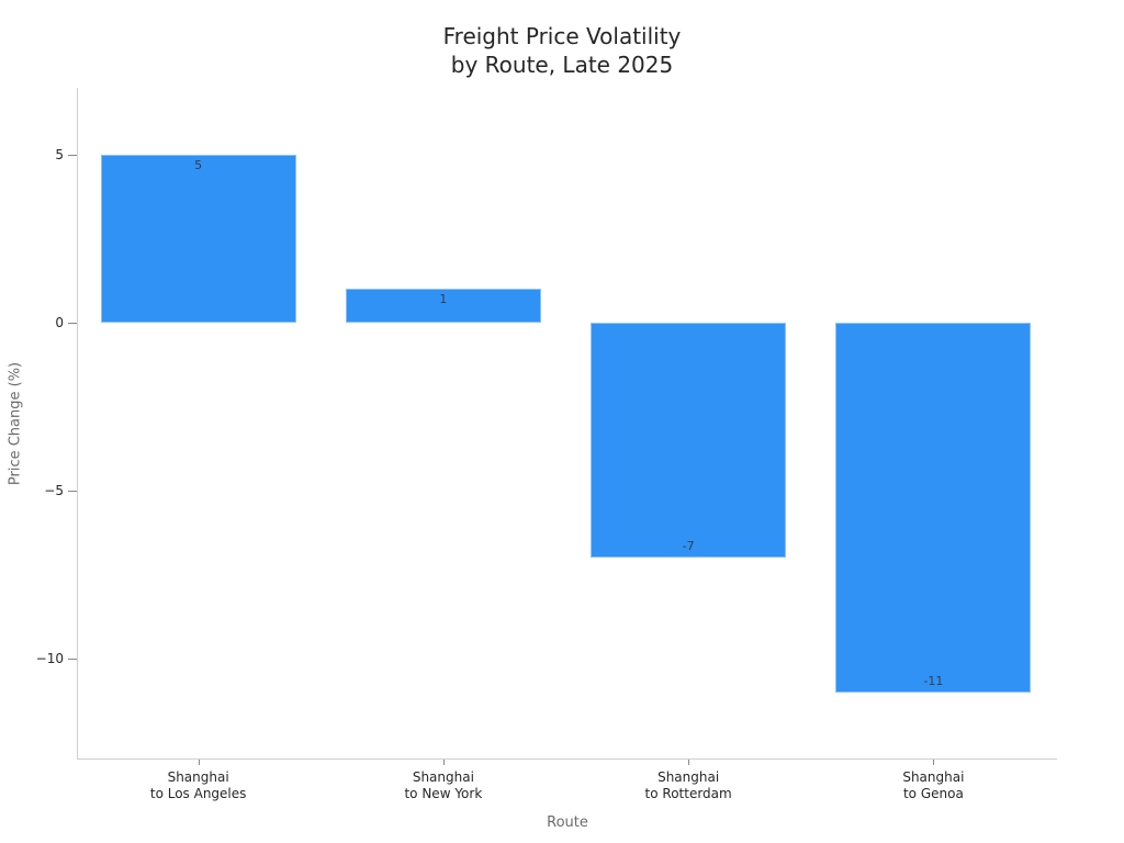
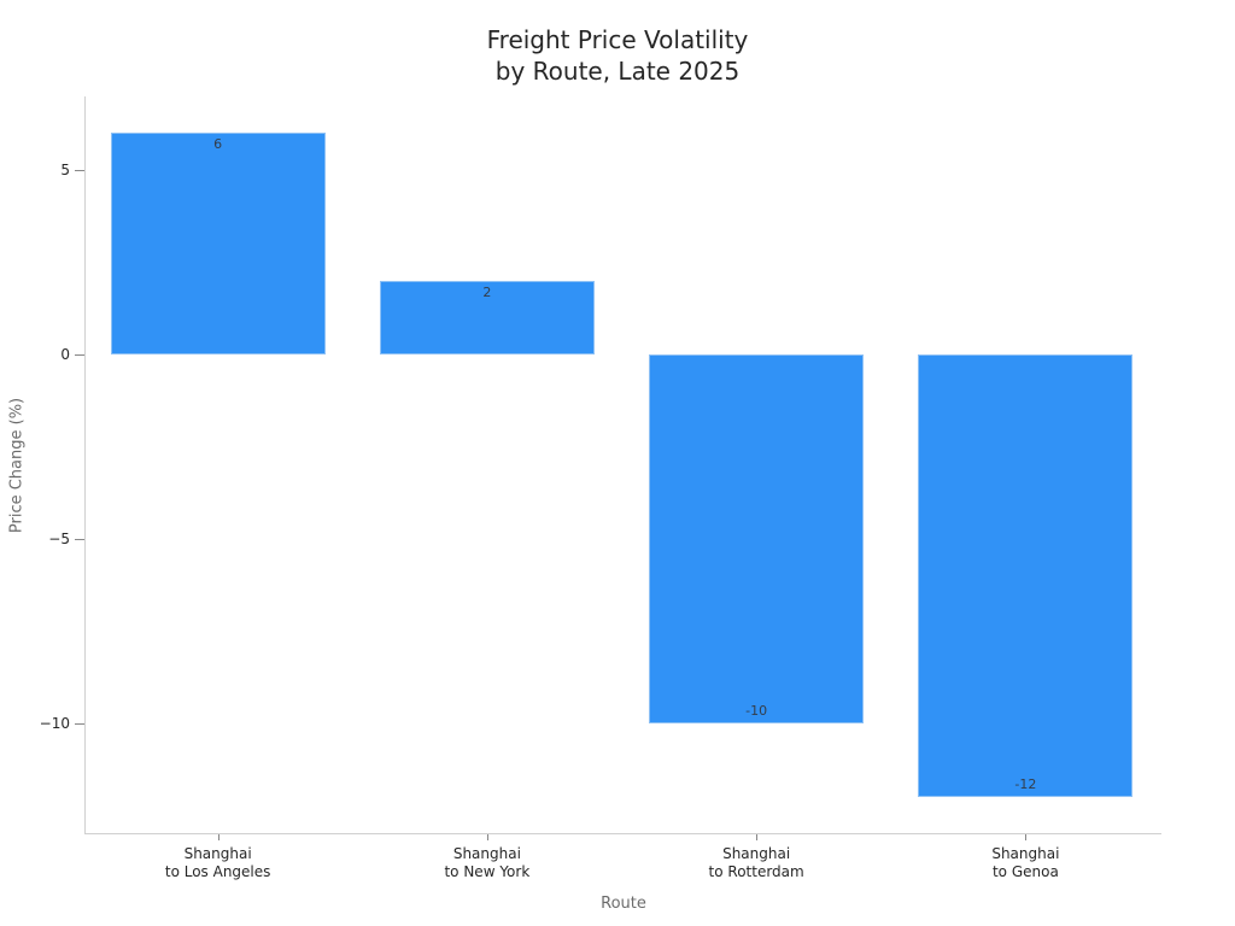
Shanghai to Los Angeles: 5 -> 6
Shanghai to New York: 1 -> 2
Shanghai to Rotterdam: -7 -> -10
Shanghai to Genoa: -11 -> -12
